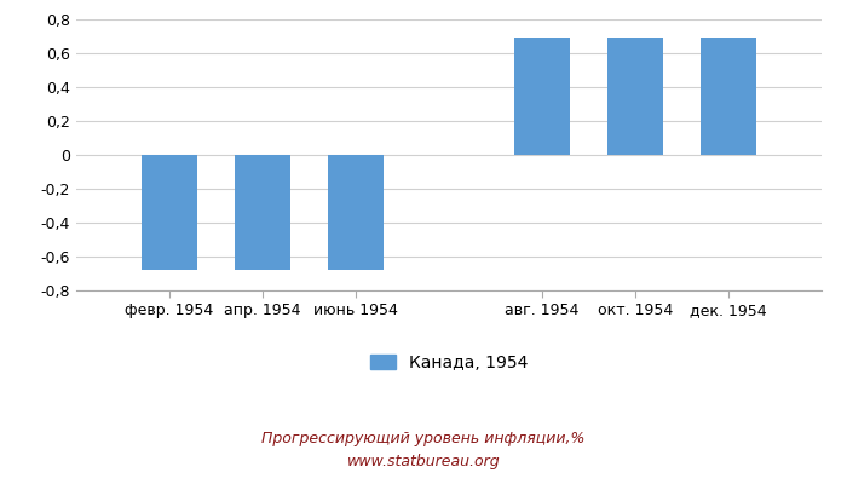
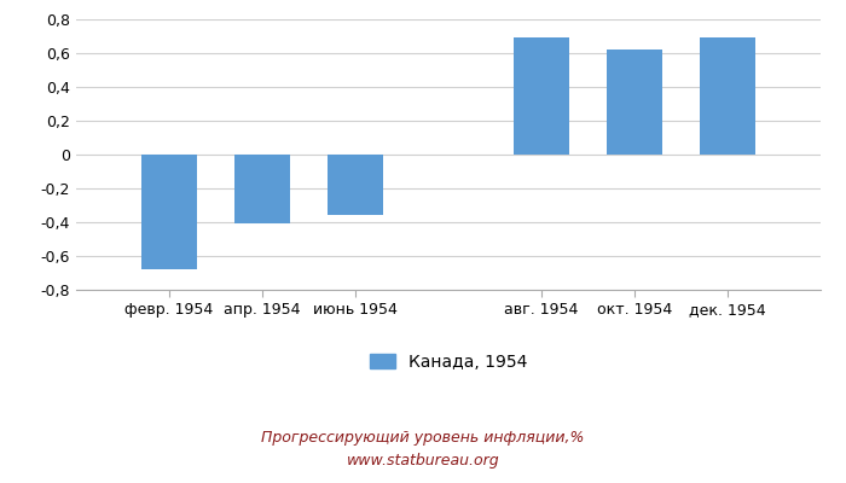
апр. 1954: -0,68 -> -0,41
июнь 1954: -0,68 -> -0,36
окт. 1954: 0,69 -> 0,62
